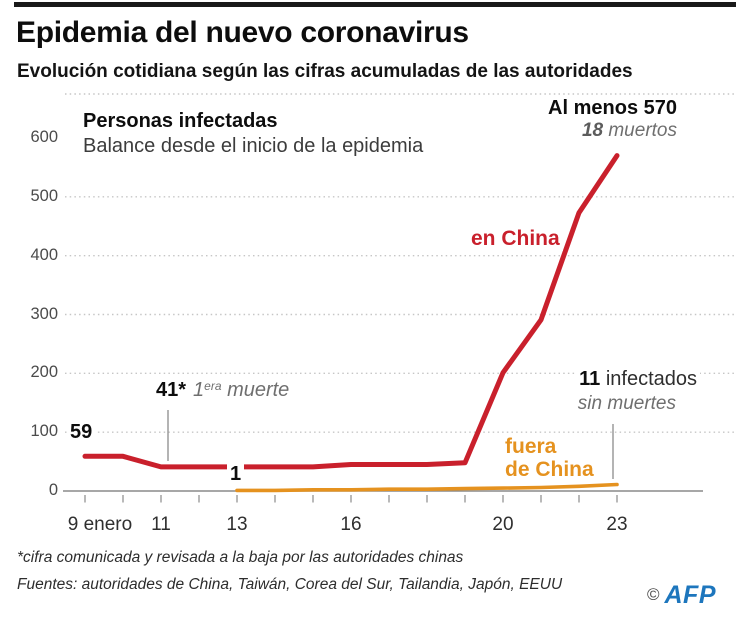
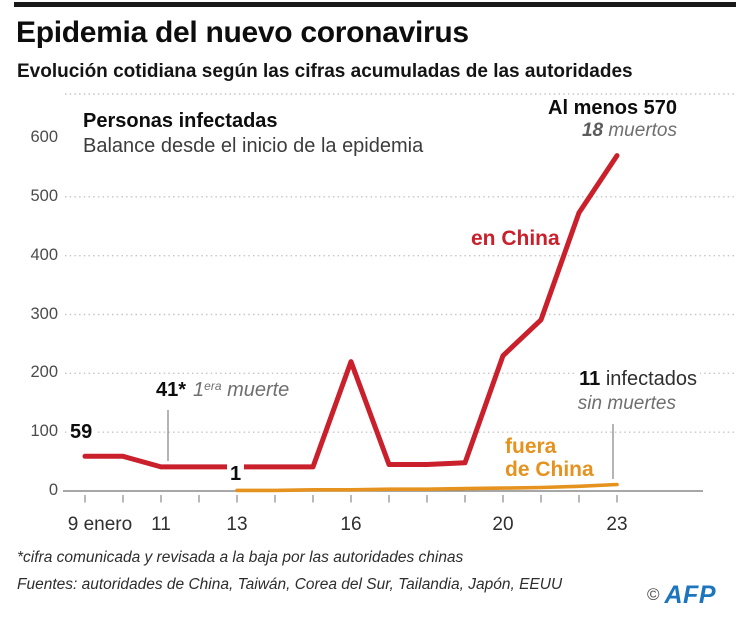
en China/16: 40 -> 220
en China/20: 200 -> 230
